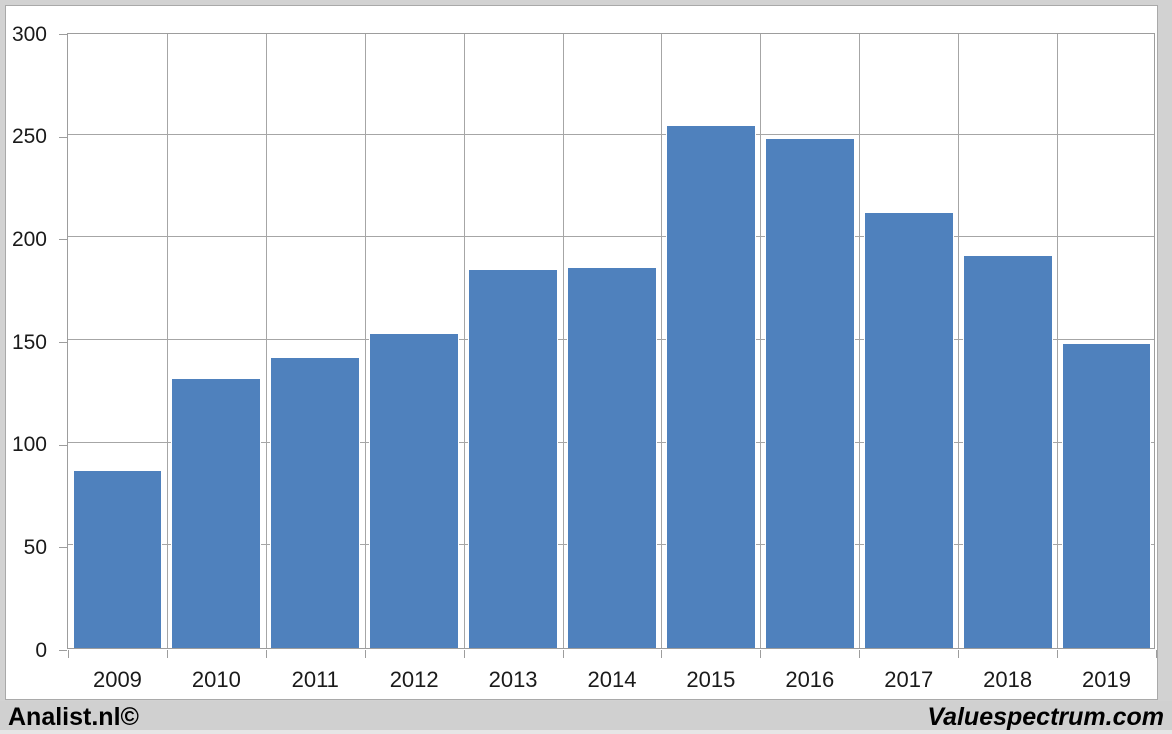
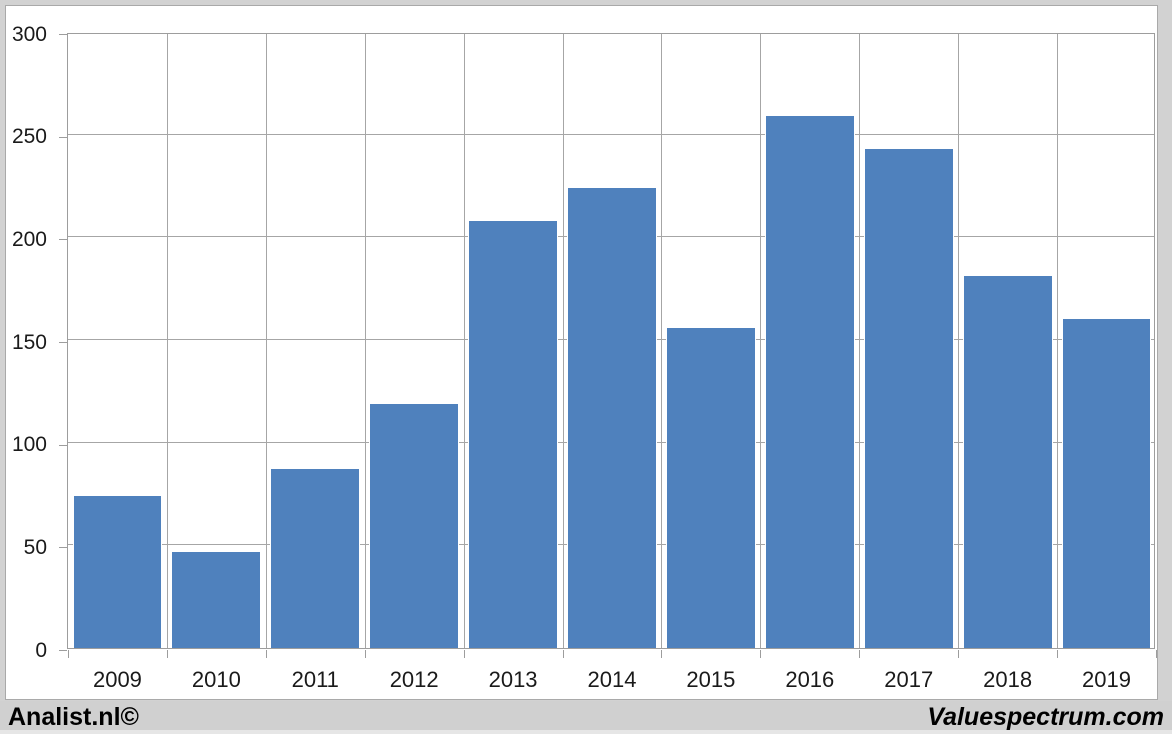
2009: 86 -> 74
2010: 131 -> 47
2011: 141 -> 87
2012: 153 -> 119
2013: 184 -> 208
2014: 185 -> 224
2015: 254 -> 156
2016: 248 -> 259
2017: 212 -> 243
2018: 191 -> 181
2019: 148 -> 160
